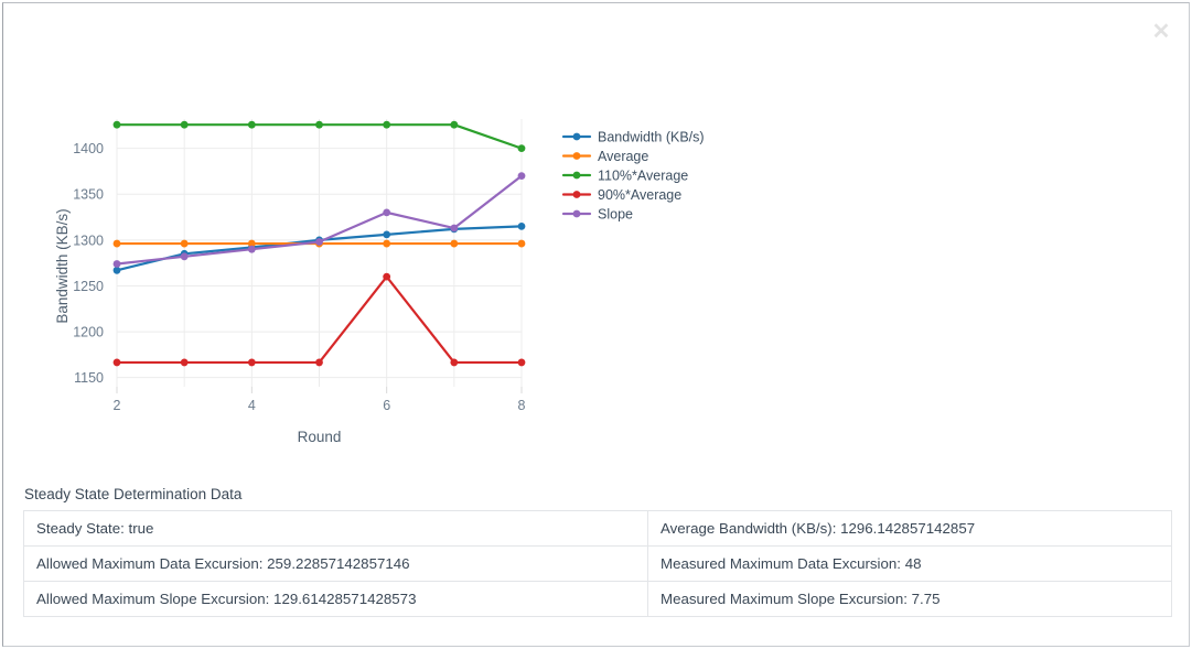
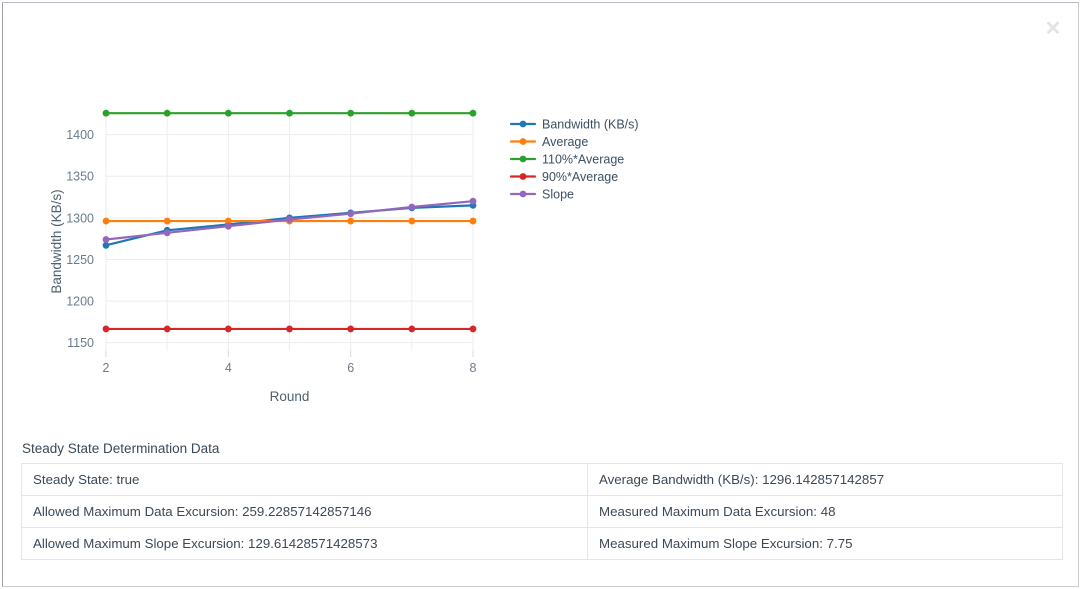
90%*Average/6: 1260 -> 1170
Slope/6: 1330 -> 1300
110%*Average/8: 1400 -> 1430
Slope/8: 1370 -> 1320
